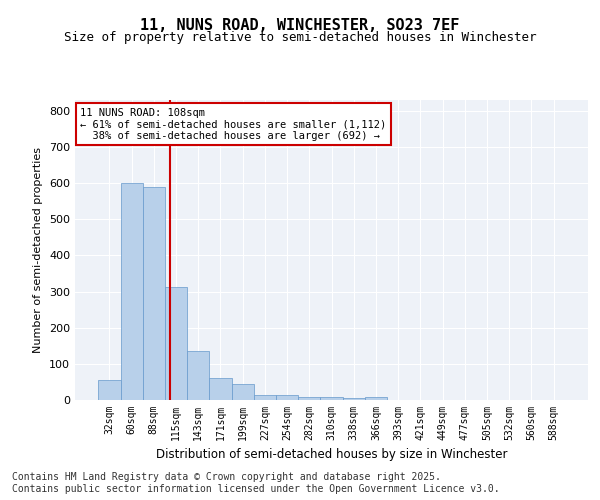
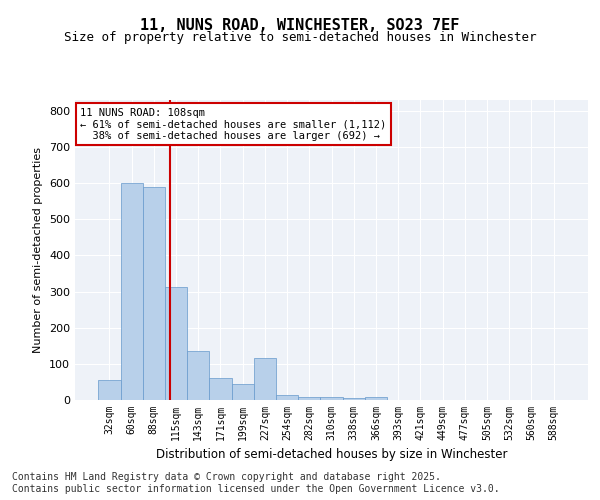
227sqm: 15 -> 115
